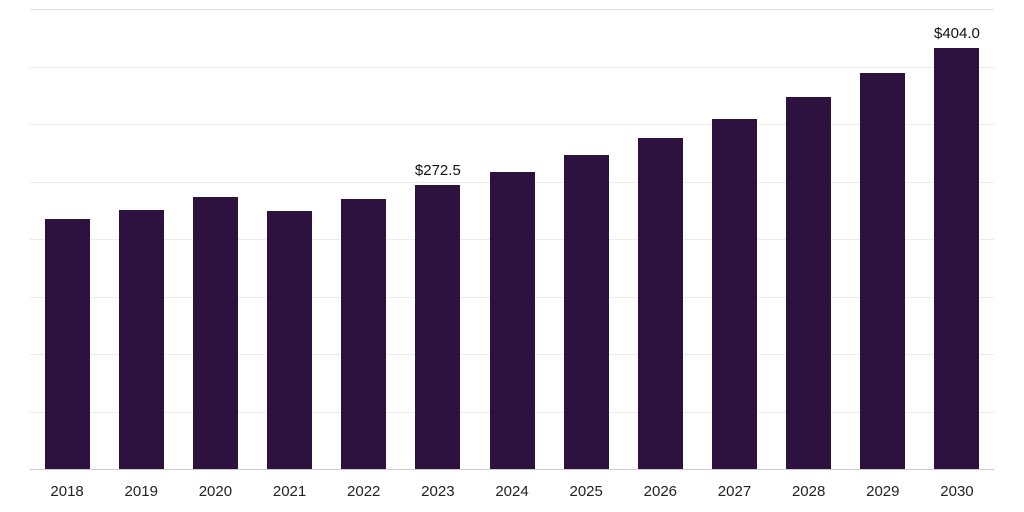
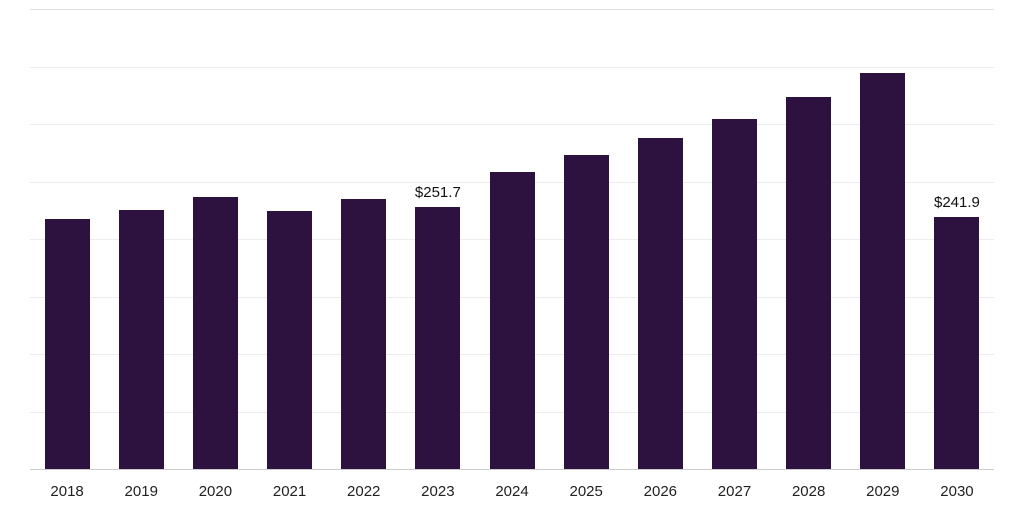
2023: $272.5 -> $251.7
2030: $404.0 -> $241.9
